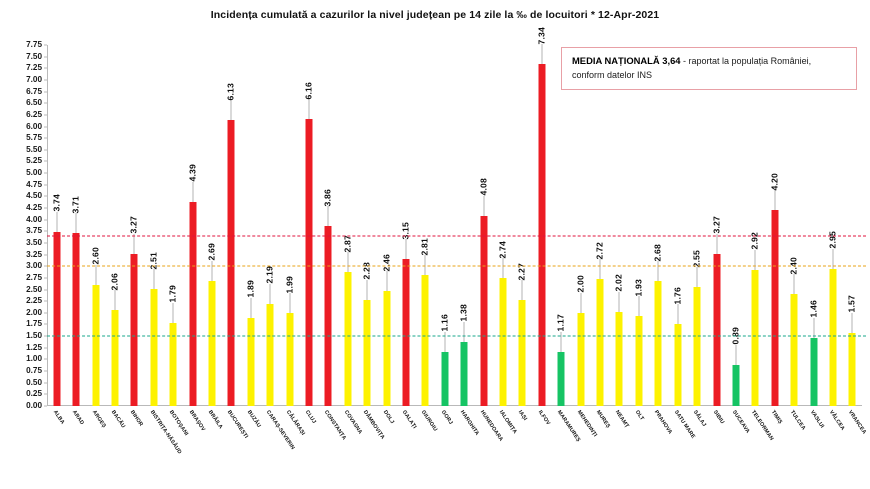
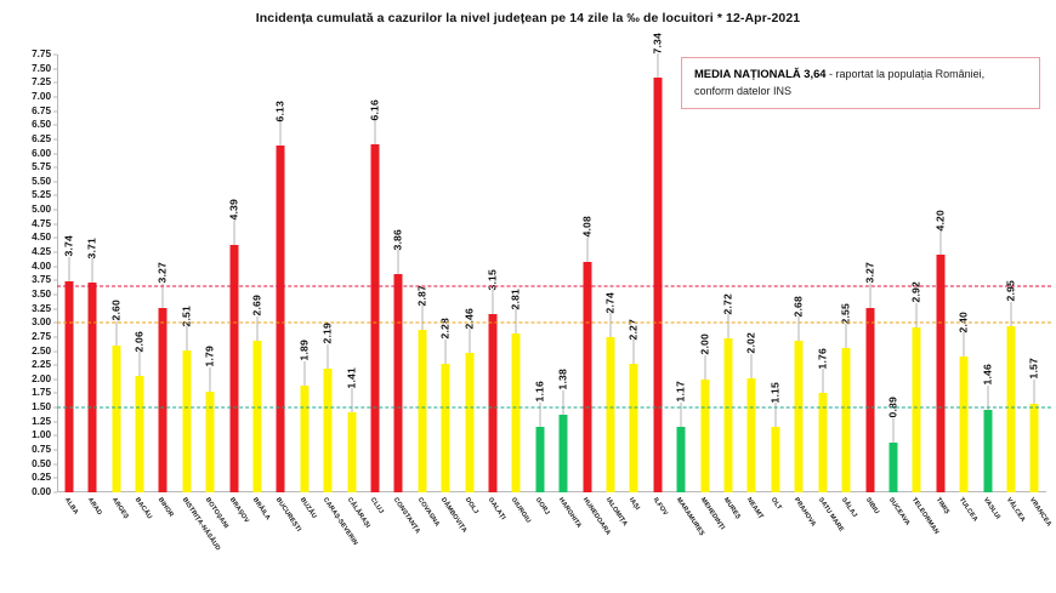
CĂLĂRAȘI: 1.99 -> 1.41
OLT: 1.93 -> 1.15
